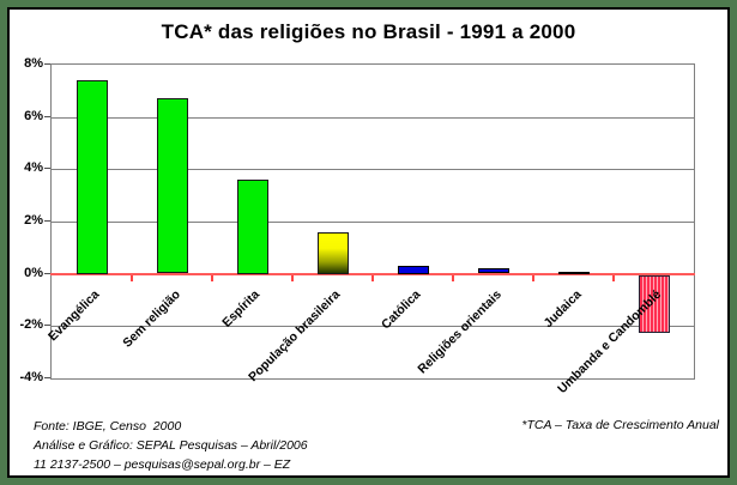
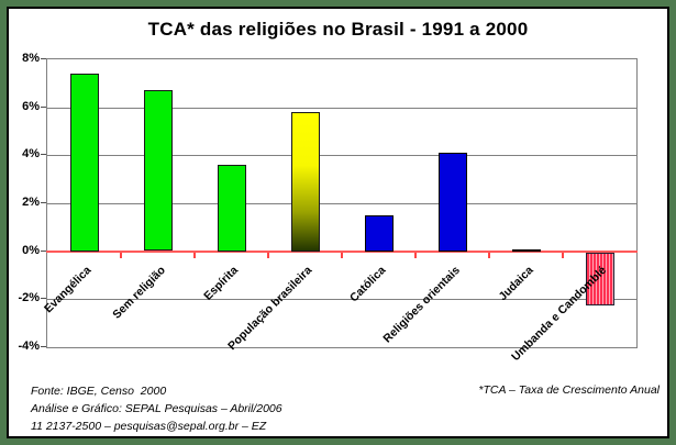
População brasileira: 1.6% -> 5.8%
Católica: 0.3% -> 1.5%
Religiões orientais: 0.2% -> 4.1%
